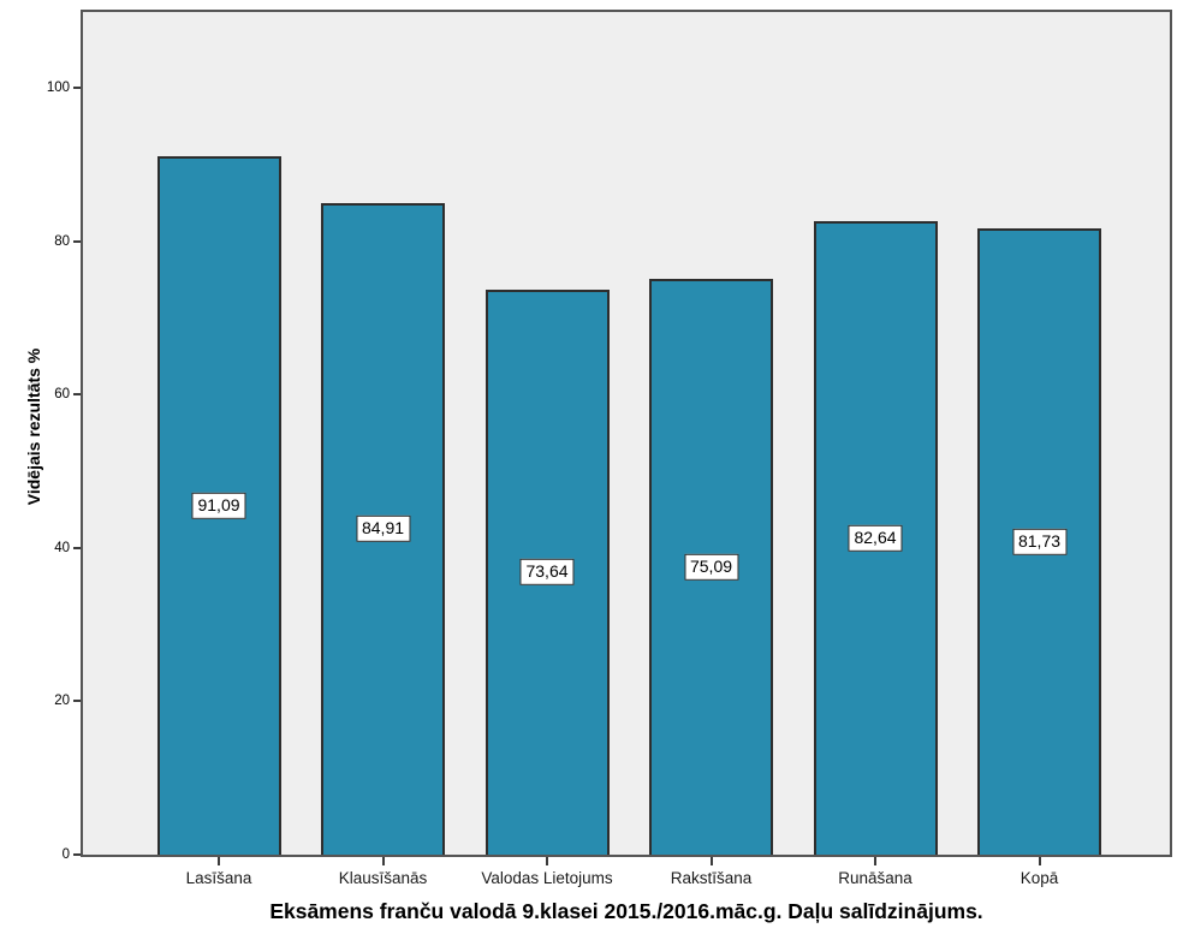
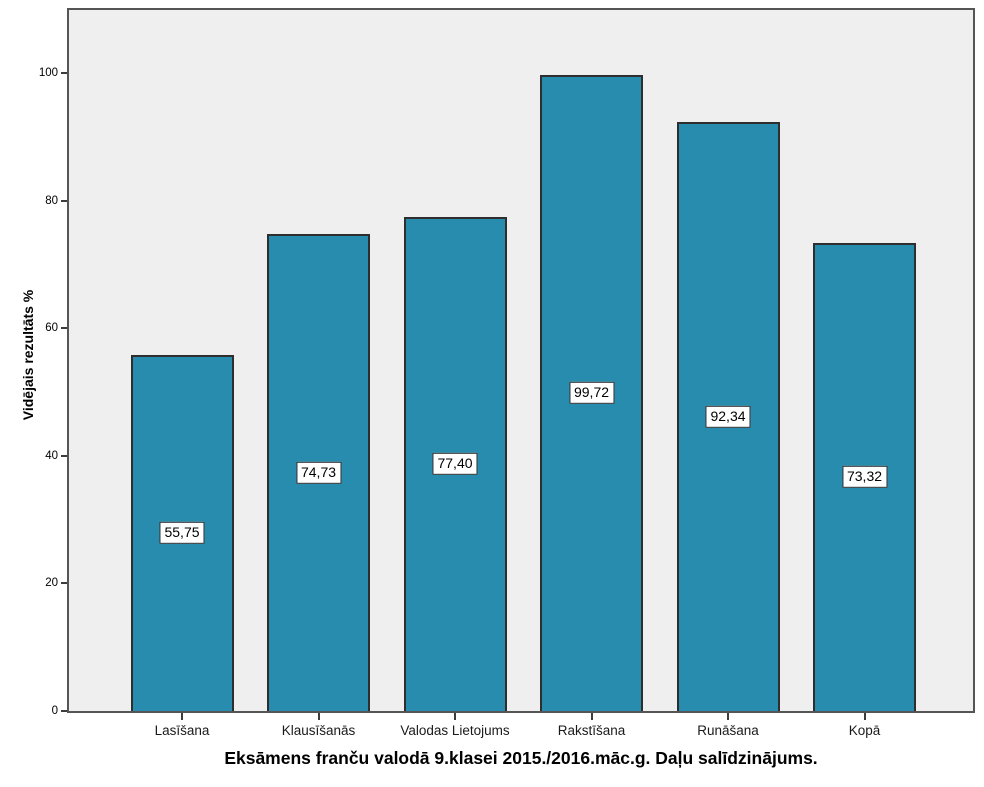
Lasīšana: 91,09 -> 55,75
Klausīšanās: 84,91 -> 74,73
Valodas Lietojums: 73,64 -> 77,40
Rakstīšana: 75,09 -> 99,72
Runāšana: 82,64 -> 92,34
Kopā: 81,73 -> 73,32
